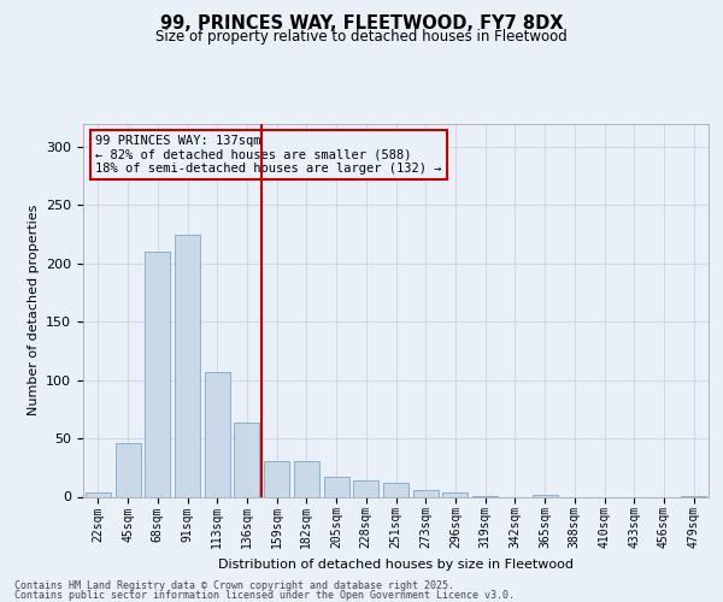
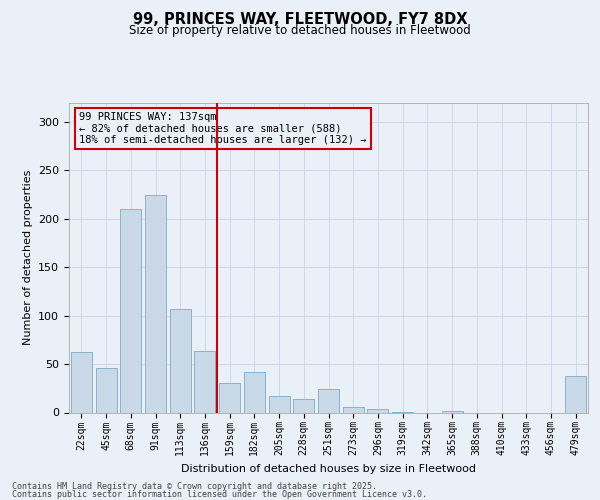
22sqm: 4 -> 62
182sqm: 30 -> 42
251sqm: 12 -> 24
479sqm: 1 -> 38
